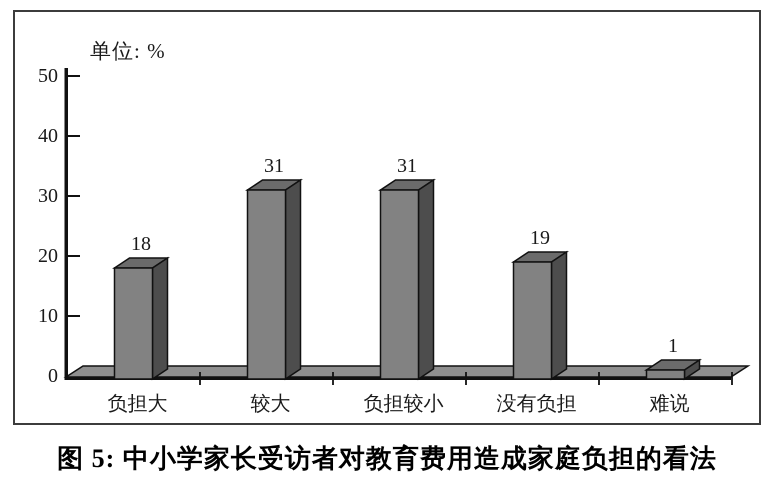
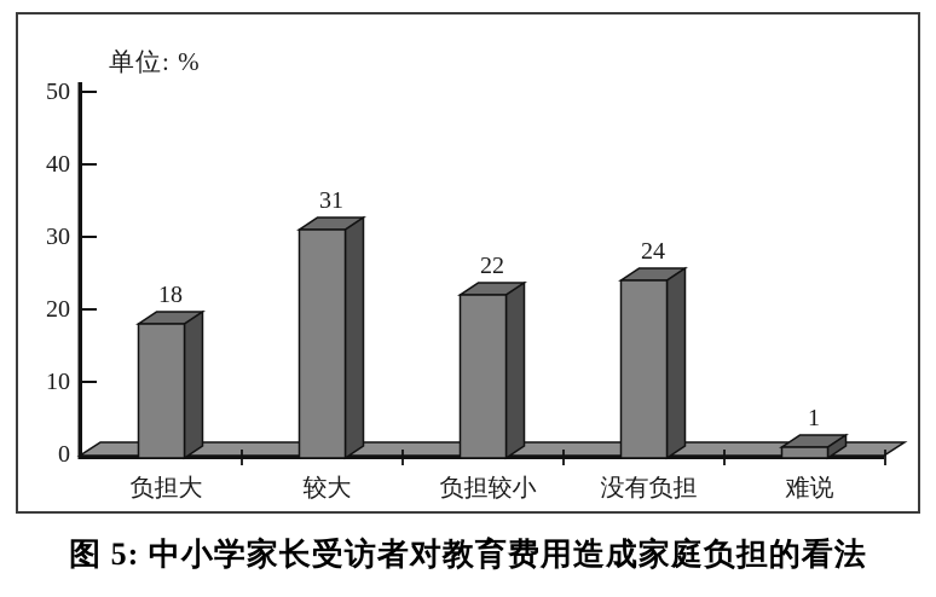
负担较小: 31 -> 22
没有负担: 19 -> 24
